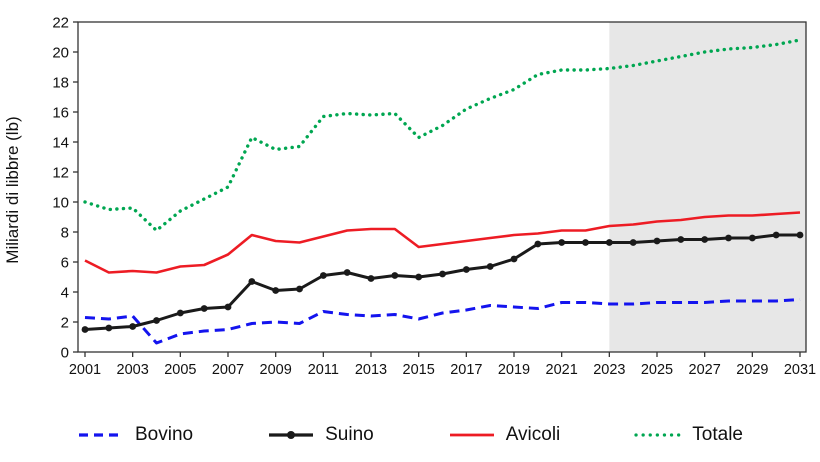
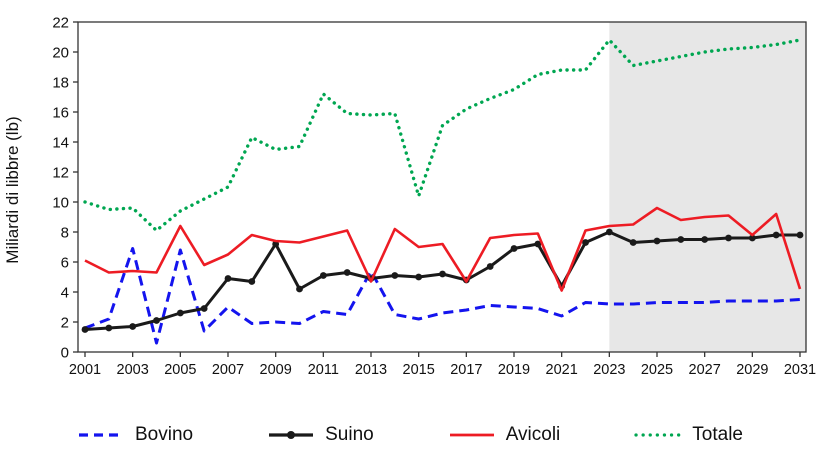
Bovino/2001: 2.3 -> 1.6
Bovino/2003: 2.4 -> 6.9
Bovino/2005: 1.2 -> 6.8
Avicoli/2005: 5.7 -> 8.4
Bovino/2007: 1.5 -> 3.0
Suino/2007: 3.0 -> 4.9
Suino/2009: 4.1 -> 7.2
Totale/2011: 15.7 -> 17.2
Bovino/2013: 2.4 -> 5.4
Avicoli/2013: 8.2 -> 4.7
Totale/2015: 14.3 -> 10.4
Suino/2017: 5.5 -> 4.8
Avicoli/2017: 7.4 -> 4.7
Suino/2019: 6.2 -> 6.9
Bovino/2021: 3.3 -> 2.4
Suino/2021: 7.3 -> 4.4
Avicoli/2021: 8.1 -> 4.1
Suino/2023: 7.3 -> 8.0
Totale/2023: 18.9 -> 20.8
Avicoli/2025: 8.7 -> 9.6
Avicoli/2029: 9.1 -> 7.8
Avicoli/2031: 9.3 -> 4.2
